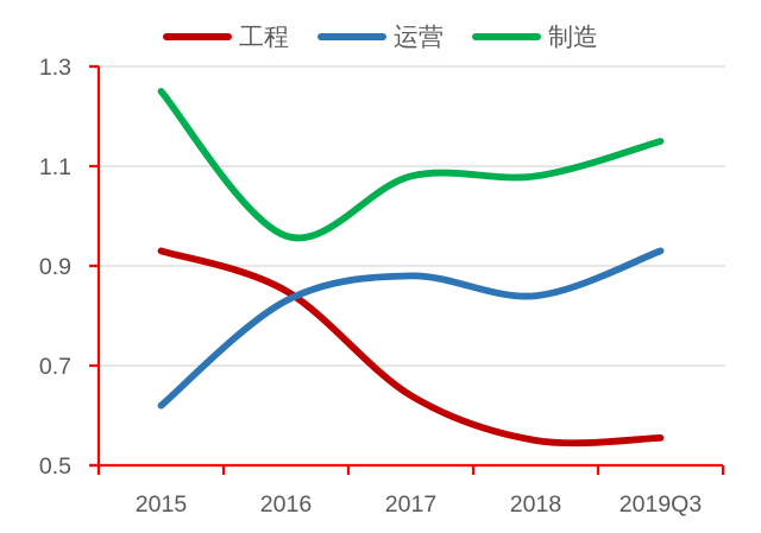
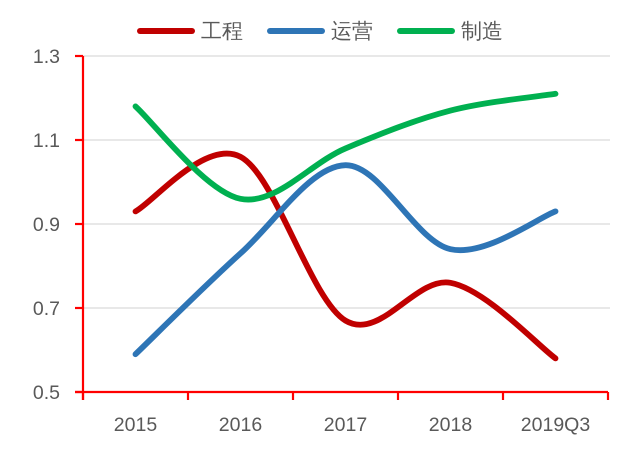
运营/2015: 0.62 -> 0.59
制造/2015: 1.25 -> 1.18
工程/2016: 0.85 -> 1.06
工程/2017: 0.64 -> 0.67
运营/2017: 0.88 -> 1.04
工程/2018: 0.55 -> 0.76
制造/2018: 1.08 -> 1.17
工程/2019Q3: 0.56 -> 0.58
制造/2019Q3: 1.15 -> 1.21
